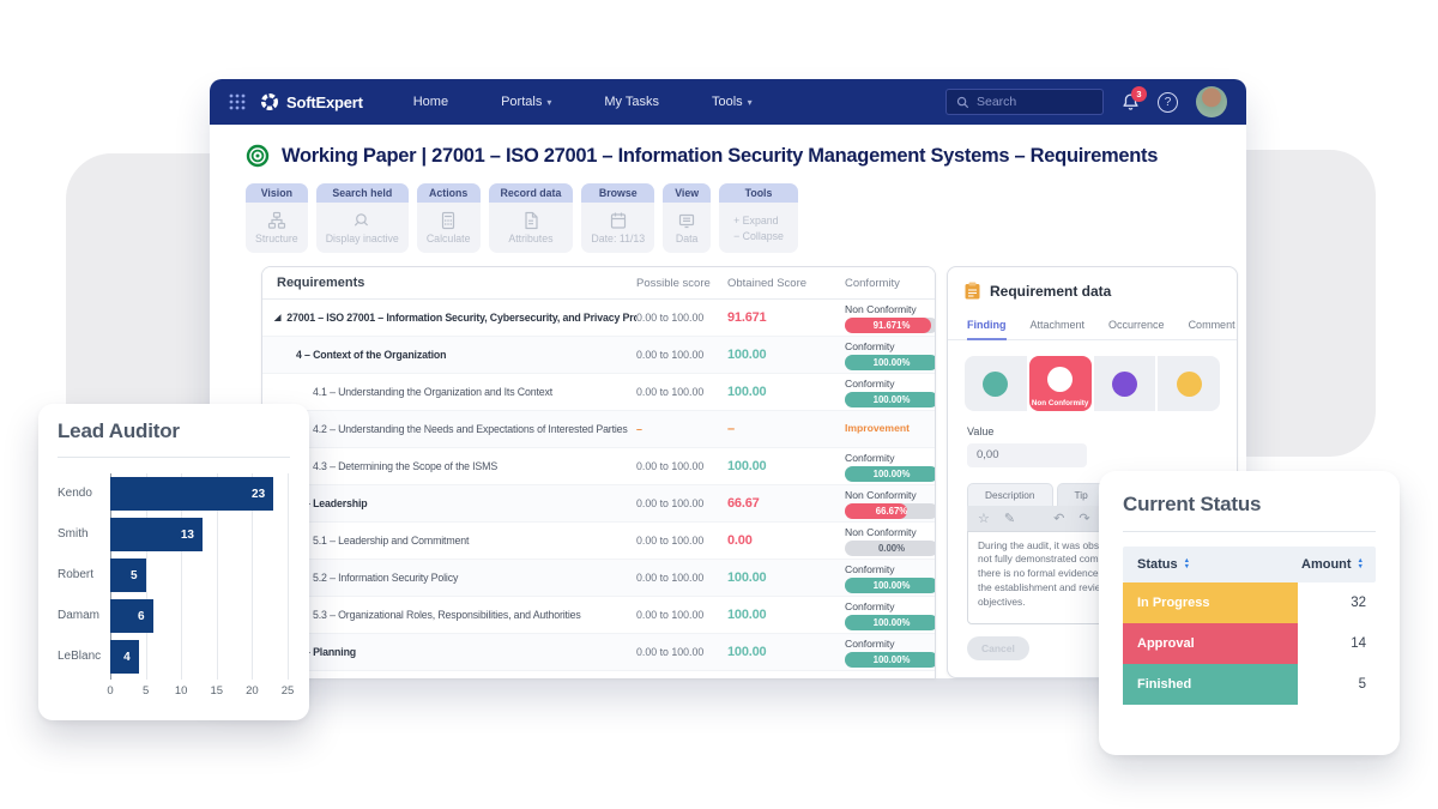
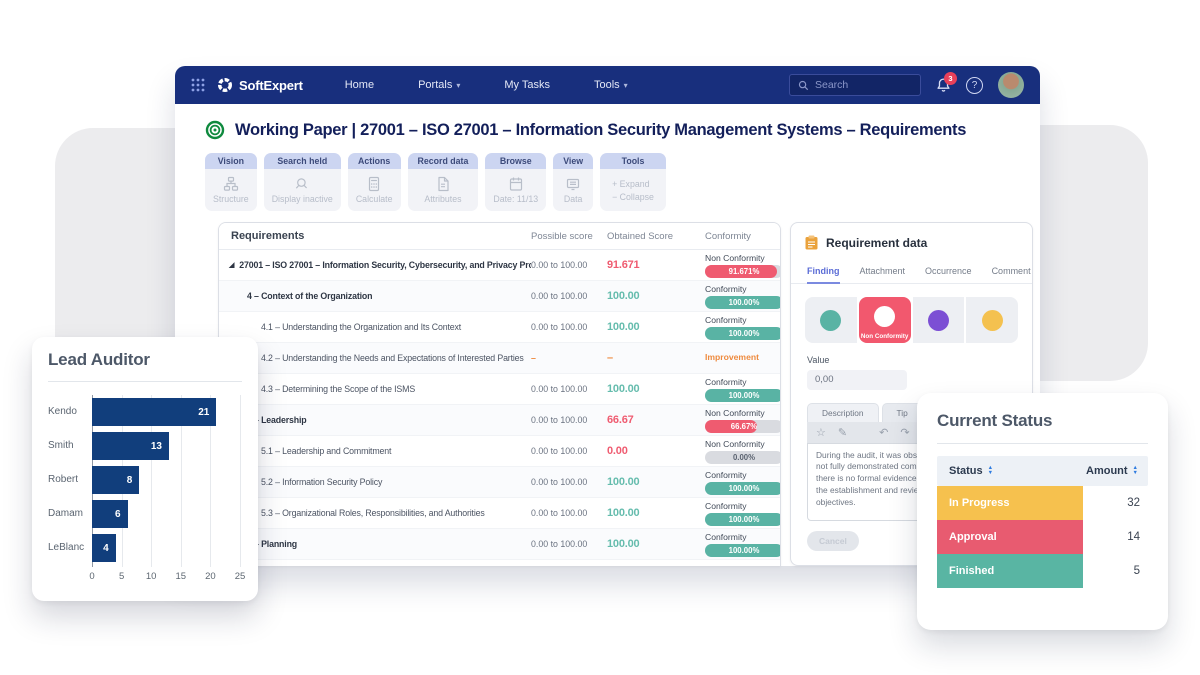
Lead Auditor/Kendo: 23 -> 21
Lead Auditor/Robert: 5 -> 8
